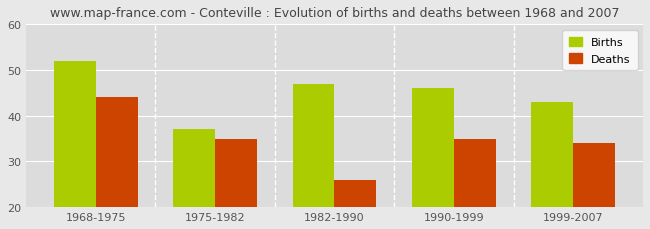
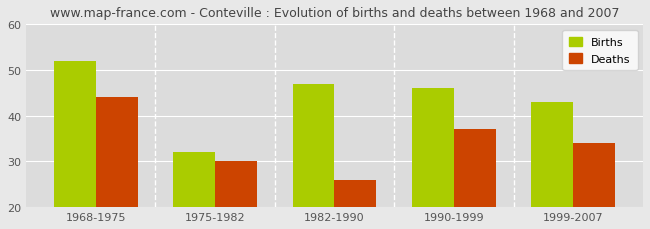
Births/1975-1982: 37 -> 32
Deaths/1975-1982: 35 -> 30
Deaths/1990-1999: 35 -> 37
